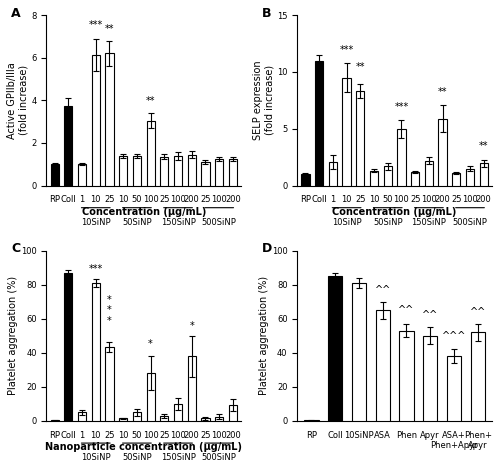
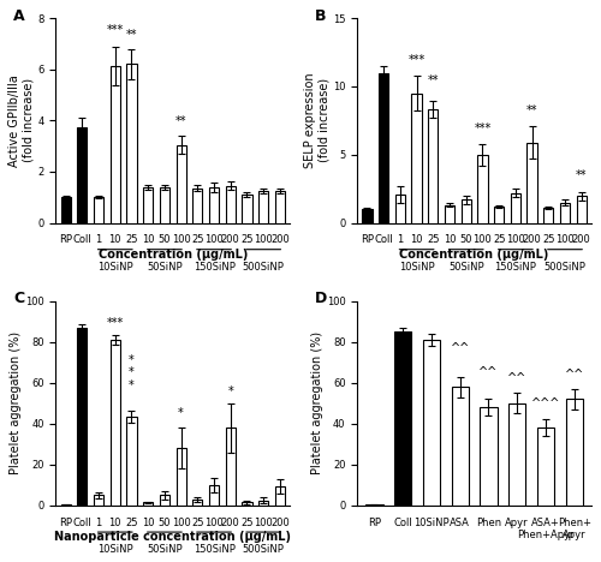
ASA: 65 -> 58
Phen: 53 -> 48
